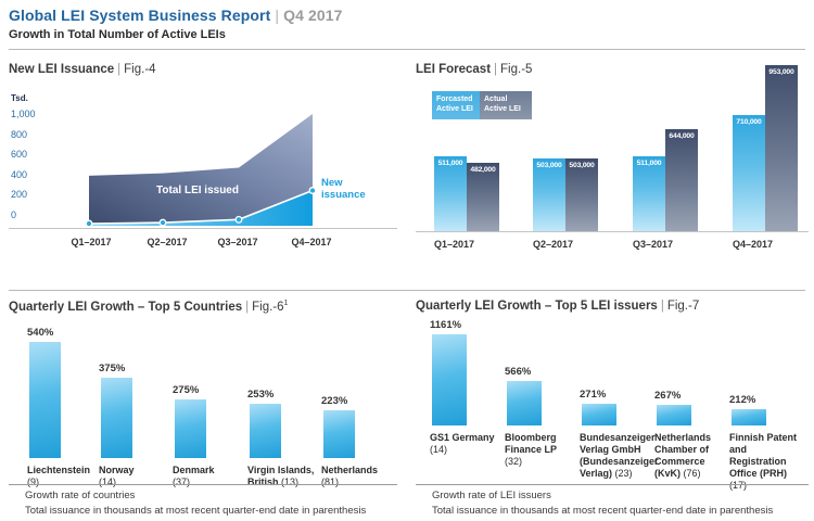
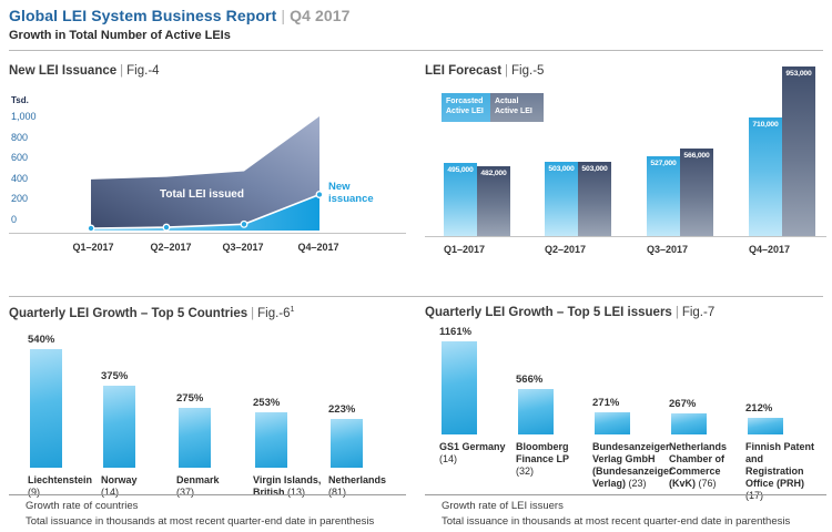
LEI Forecast/Forcasted Active LEI/Q1–2017: 511,000 -> 495,000
LEI Forecast/Forcasted Active LEI/Q3–2017: 511,000 -> 527,000
LEI Forecast/Actual Active LEI/Q3–2017: 644,000 -> 566,000
